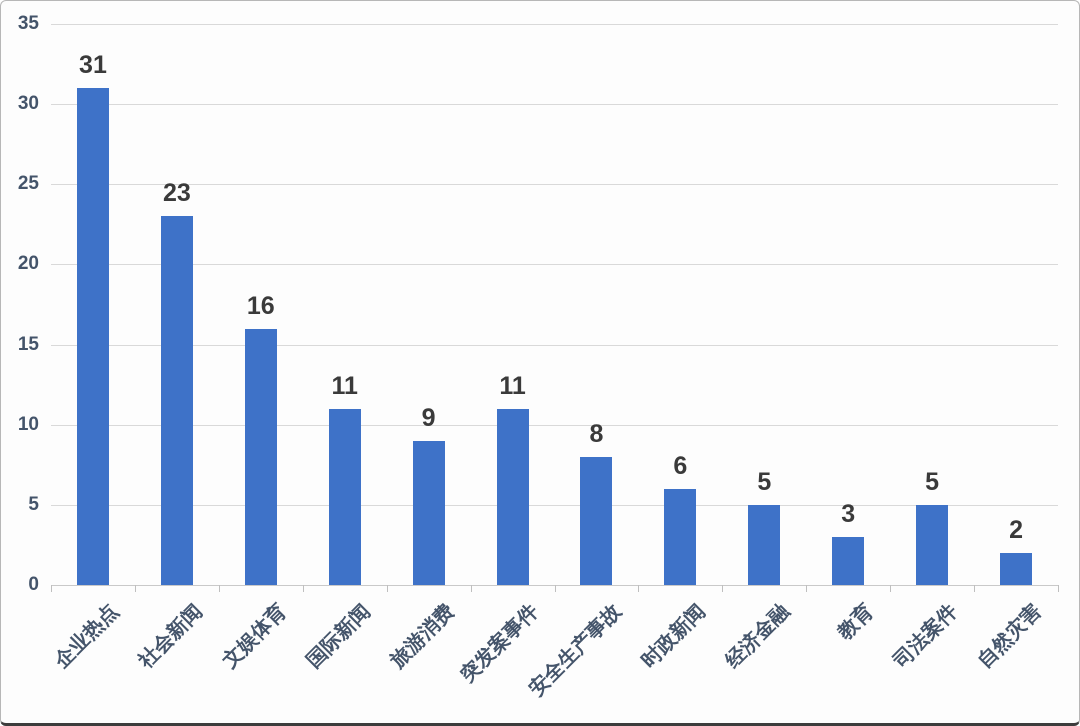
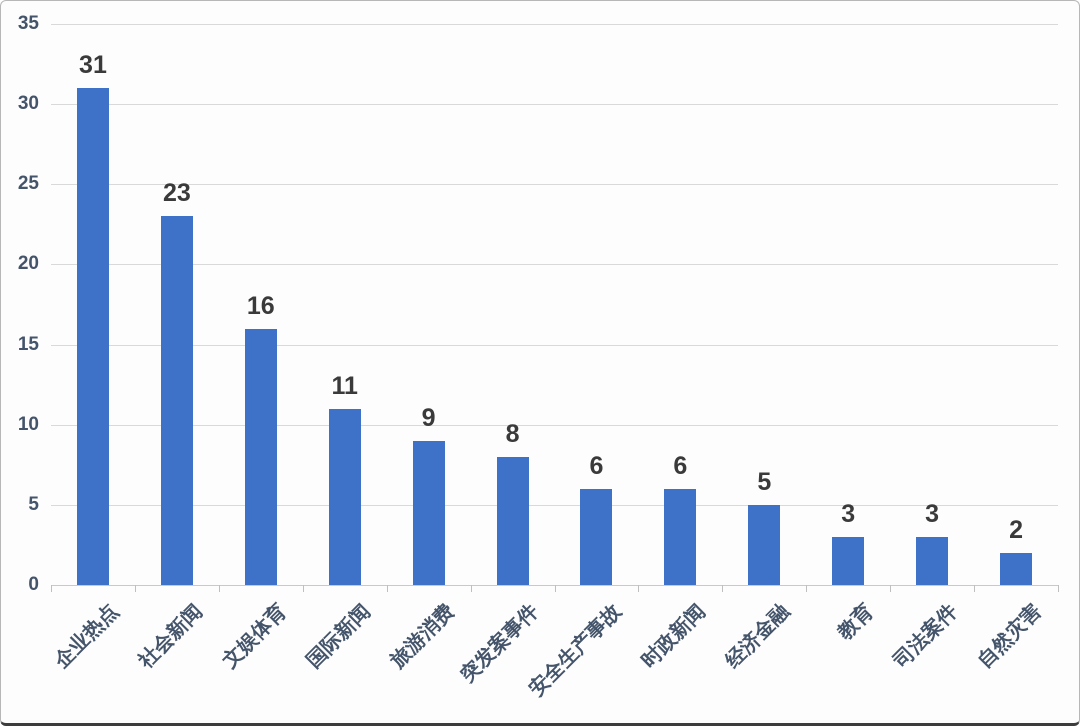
突发案事件: 11 -> 8
安全生产事故: 8 -> 6
司法案件: 5 -> 3
